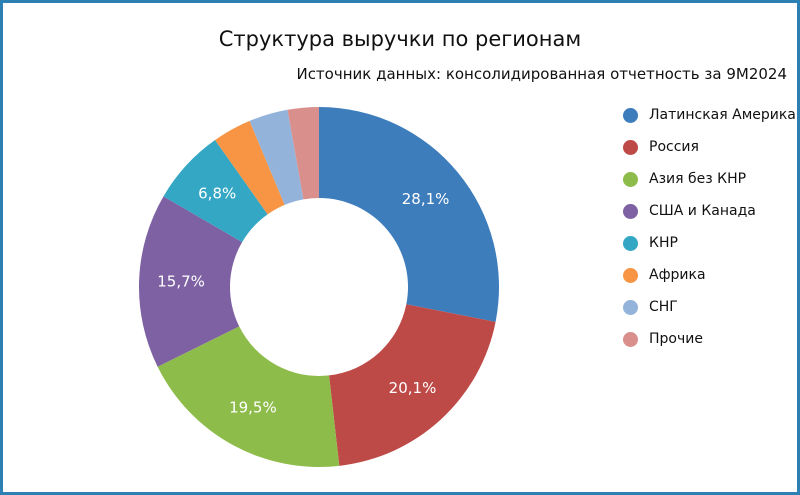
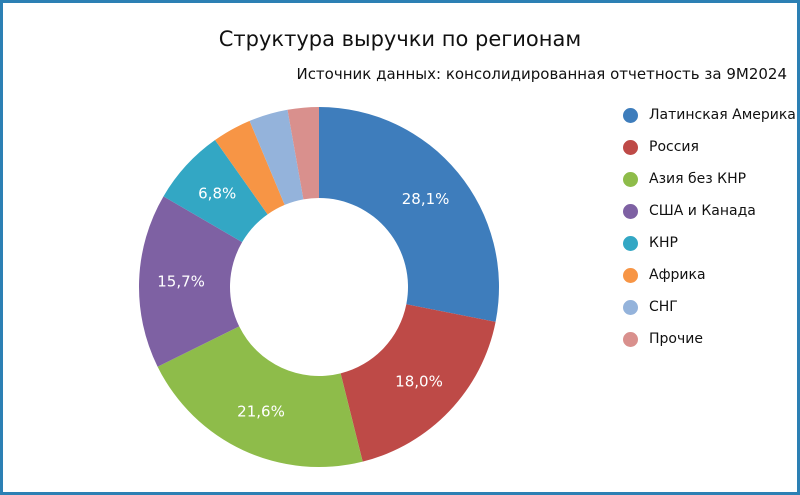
Россия: 20,1% -> 18,0%
Азия без КНР: 19,5% -> 21,6%
